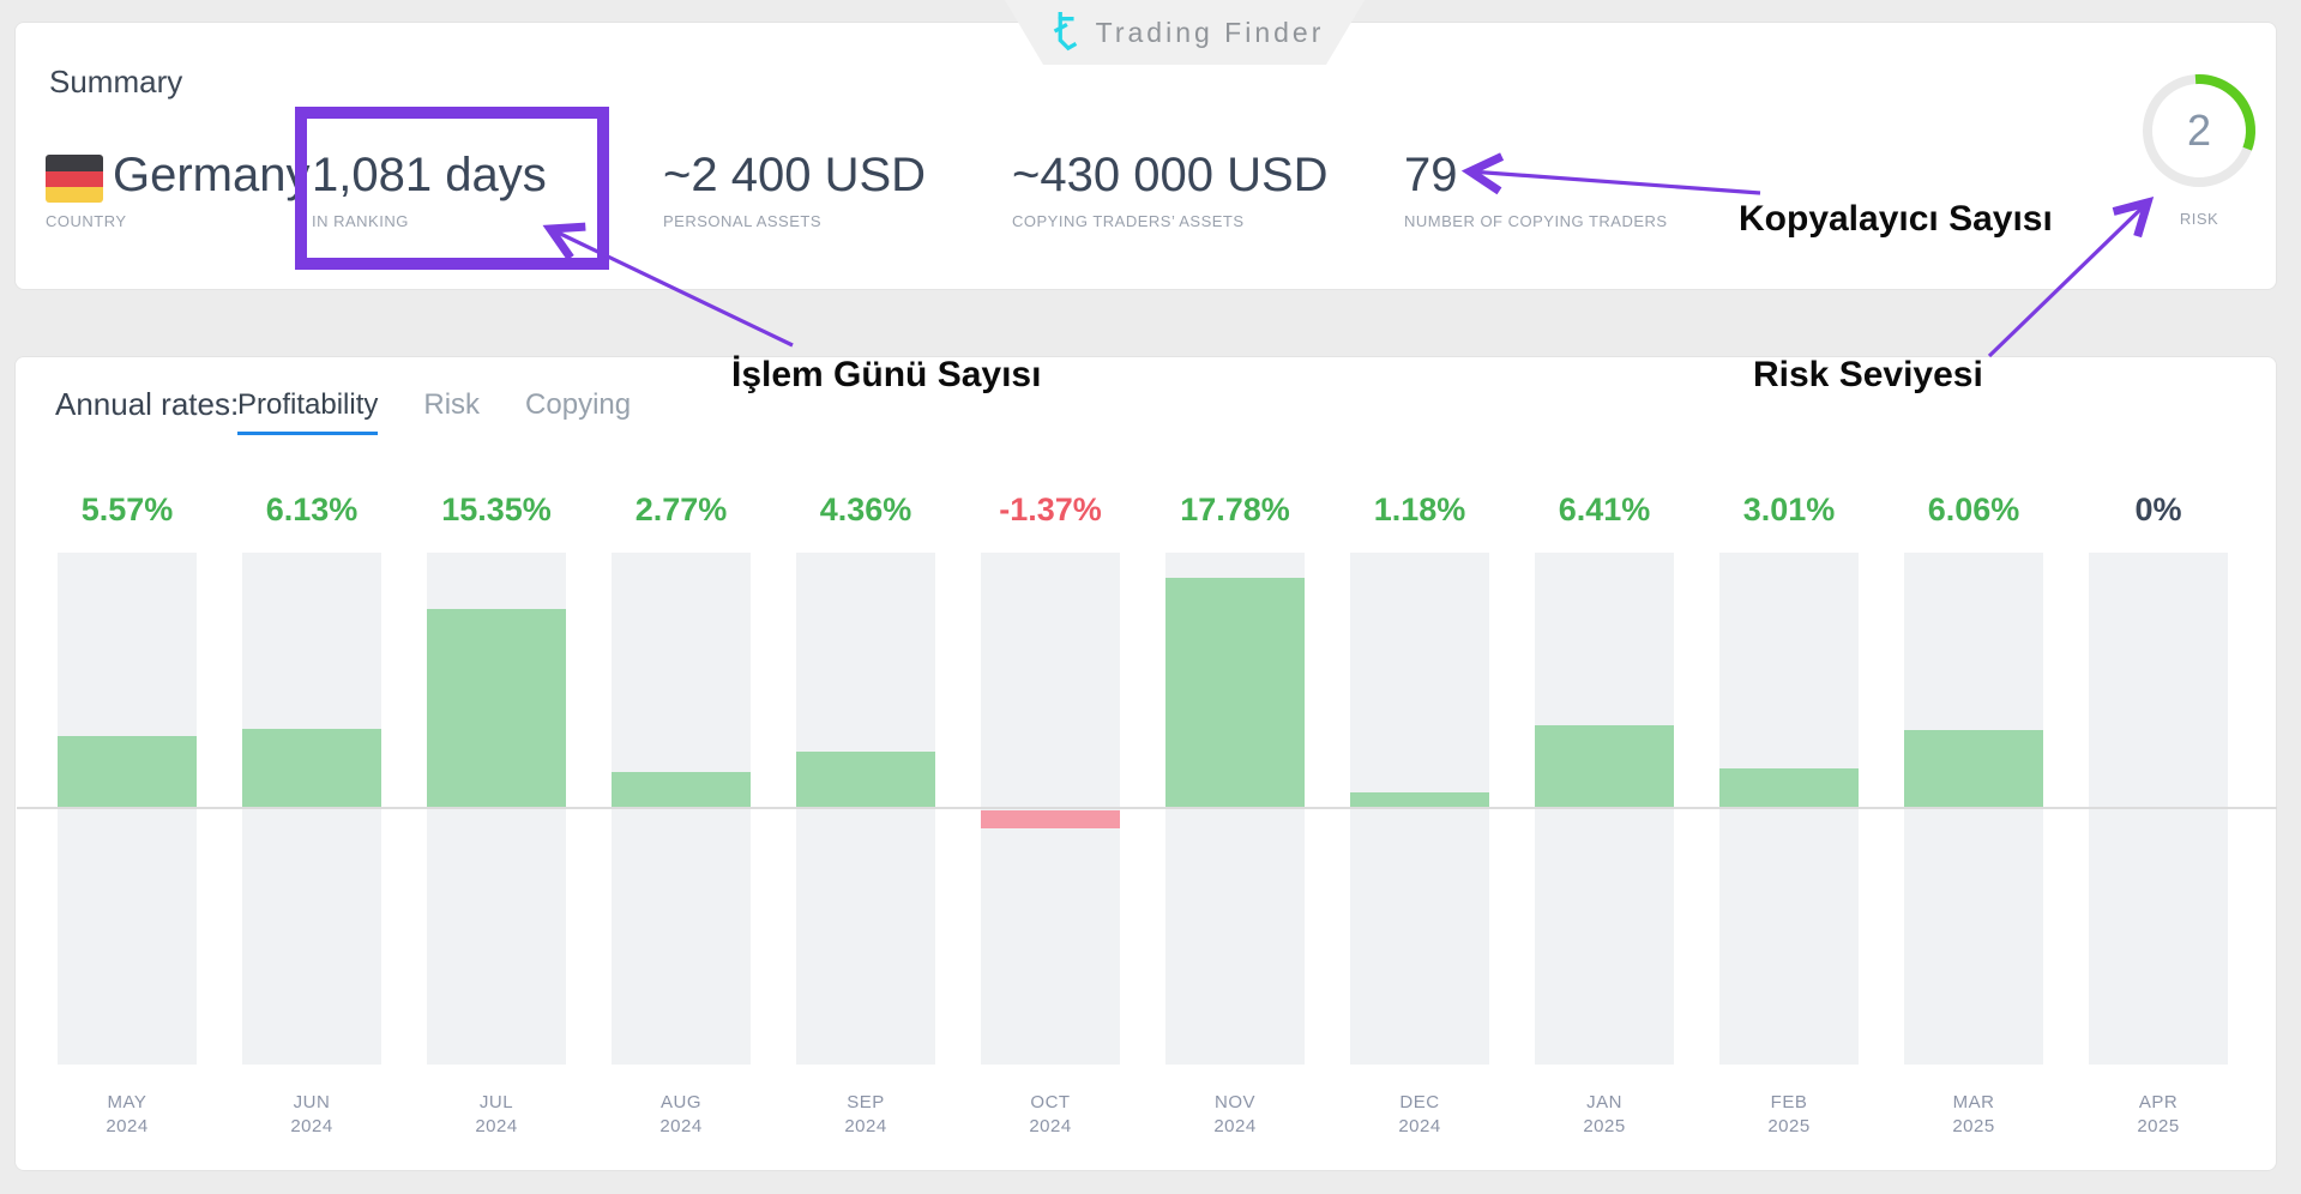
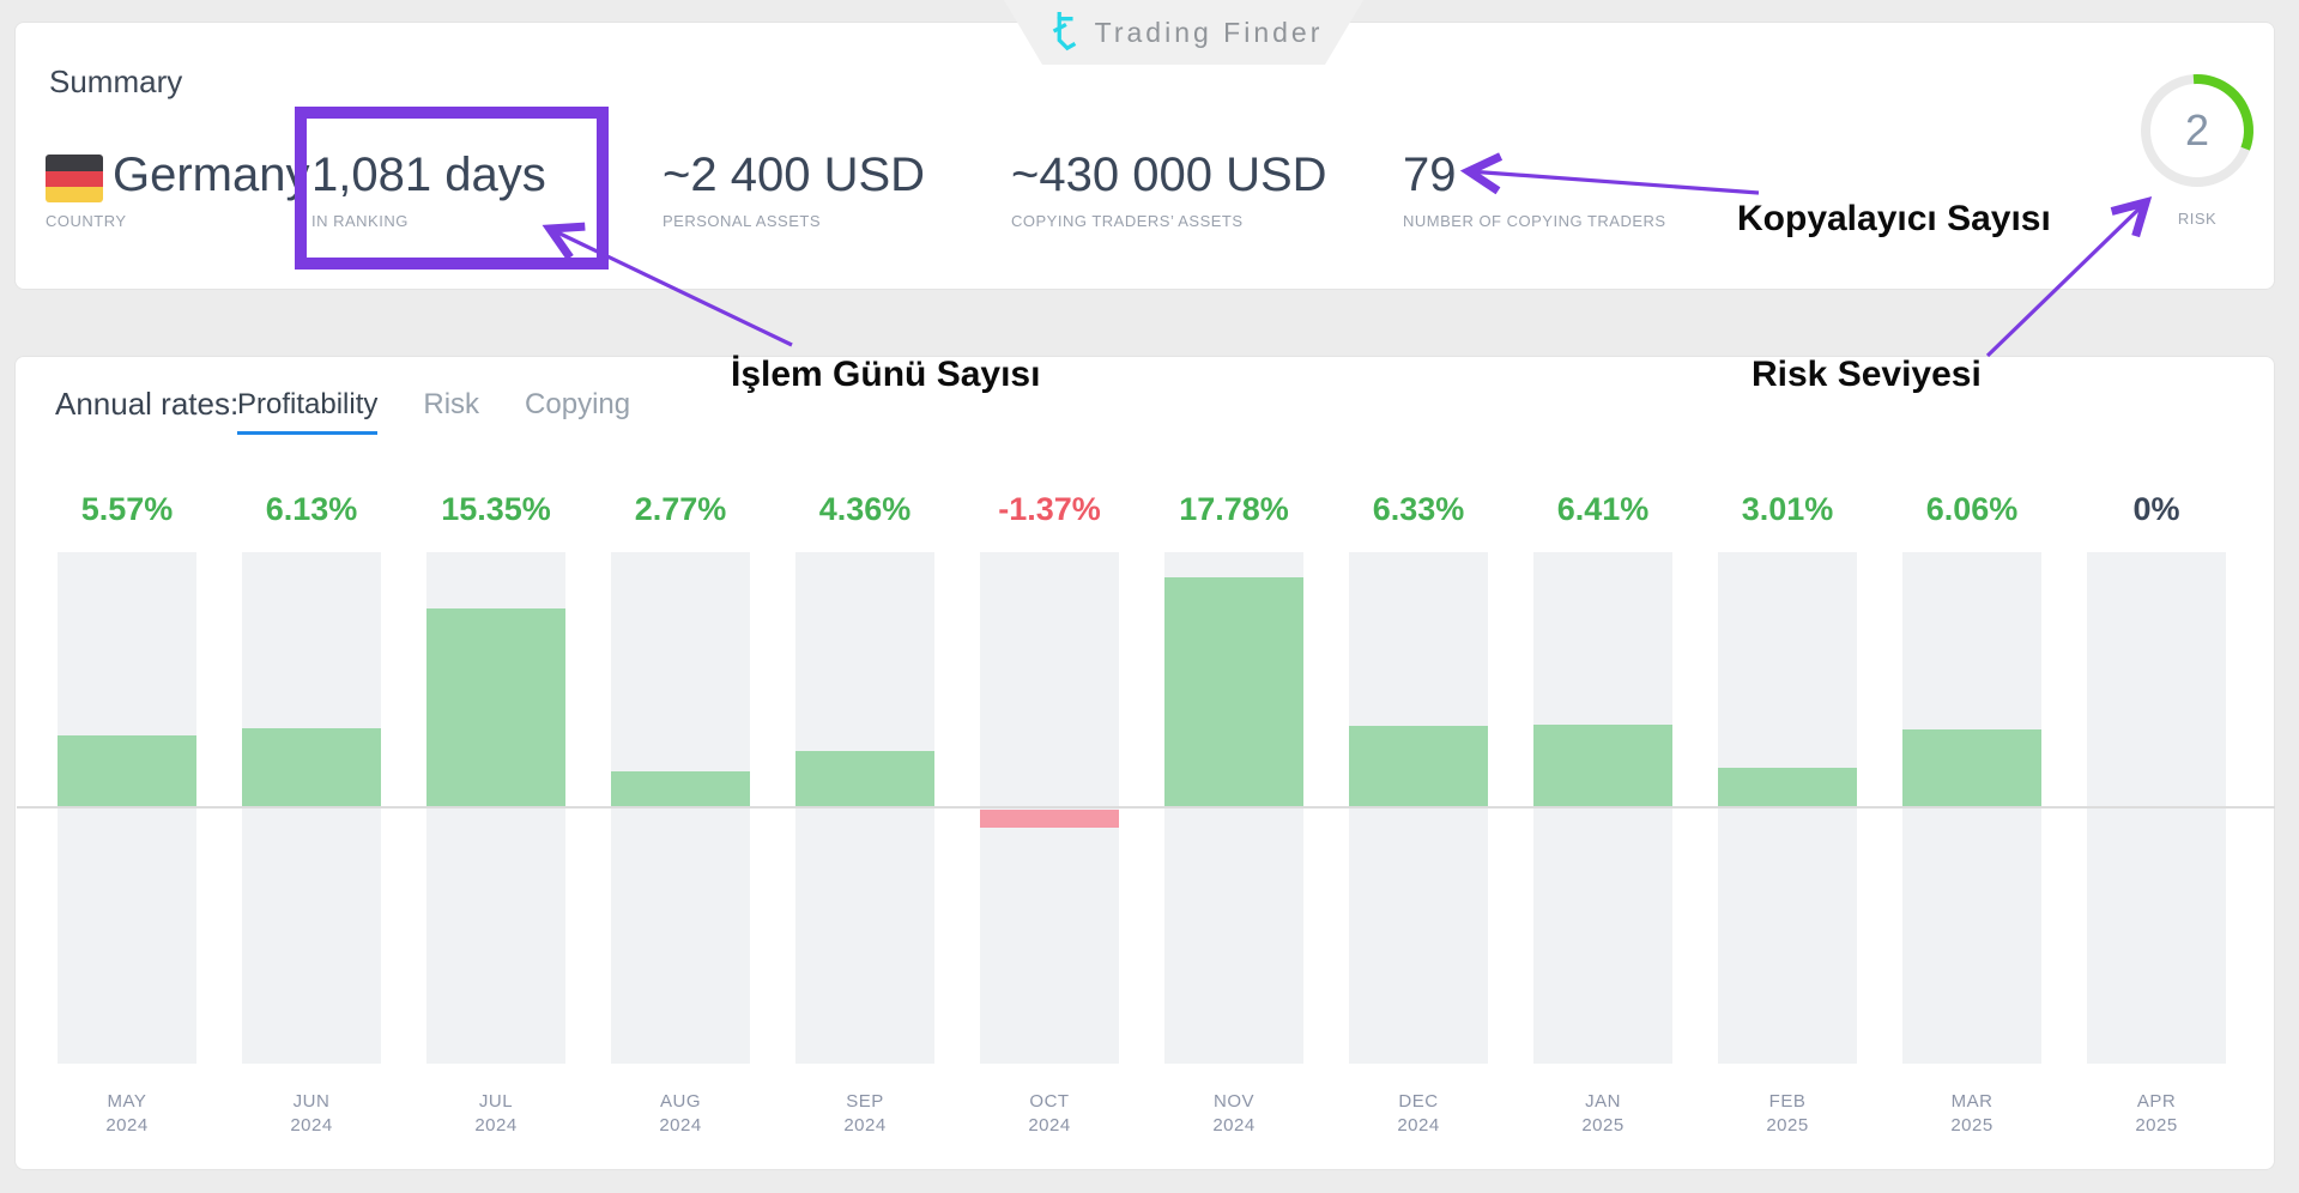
DEC 2024: 1.18% -> 6.33%
